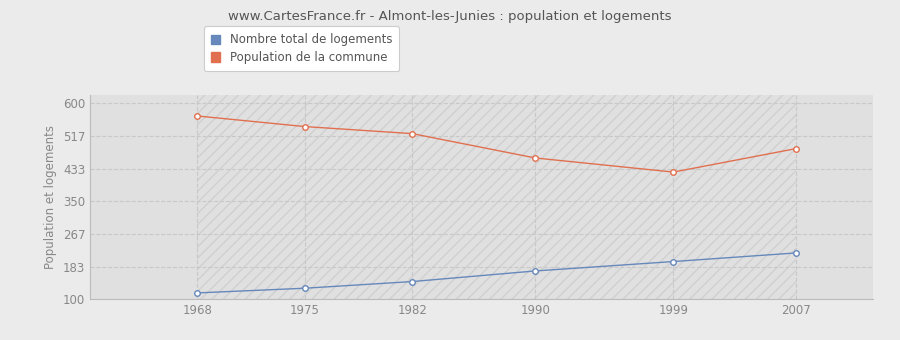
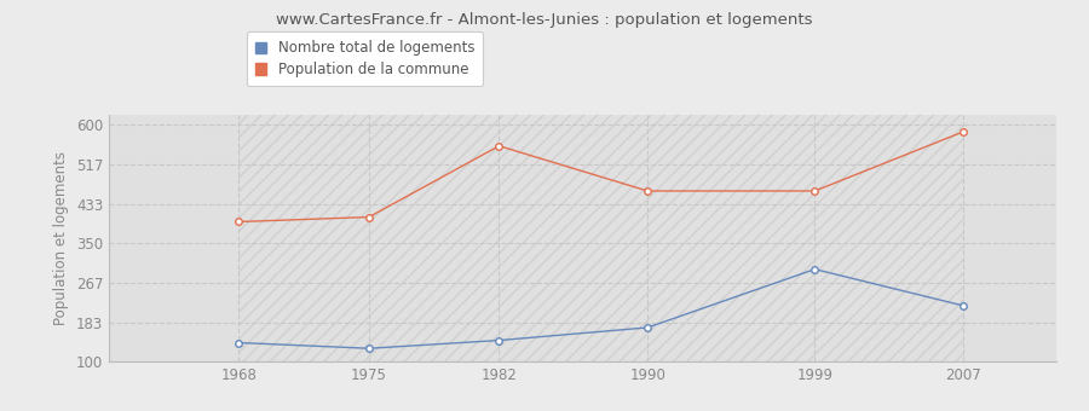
Nombre total de logements/1968: 116 -> 140
Population de la commune/1968: 567 -> 395
Population de la commune/1975: 540 -> 405
Population de la commune/1982: 522 -> 555
Nombre total de logements/1999: 196 -> 295
Population de la commune/1999: 424 -> 460
Population de la commune/2007: 484 -> 585
